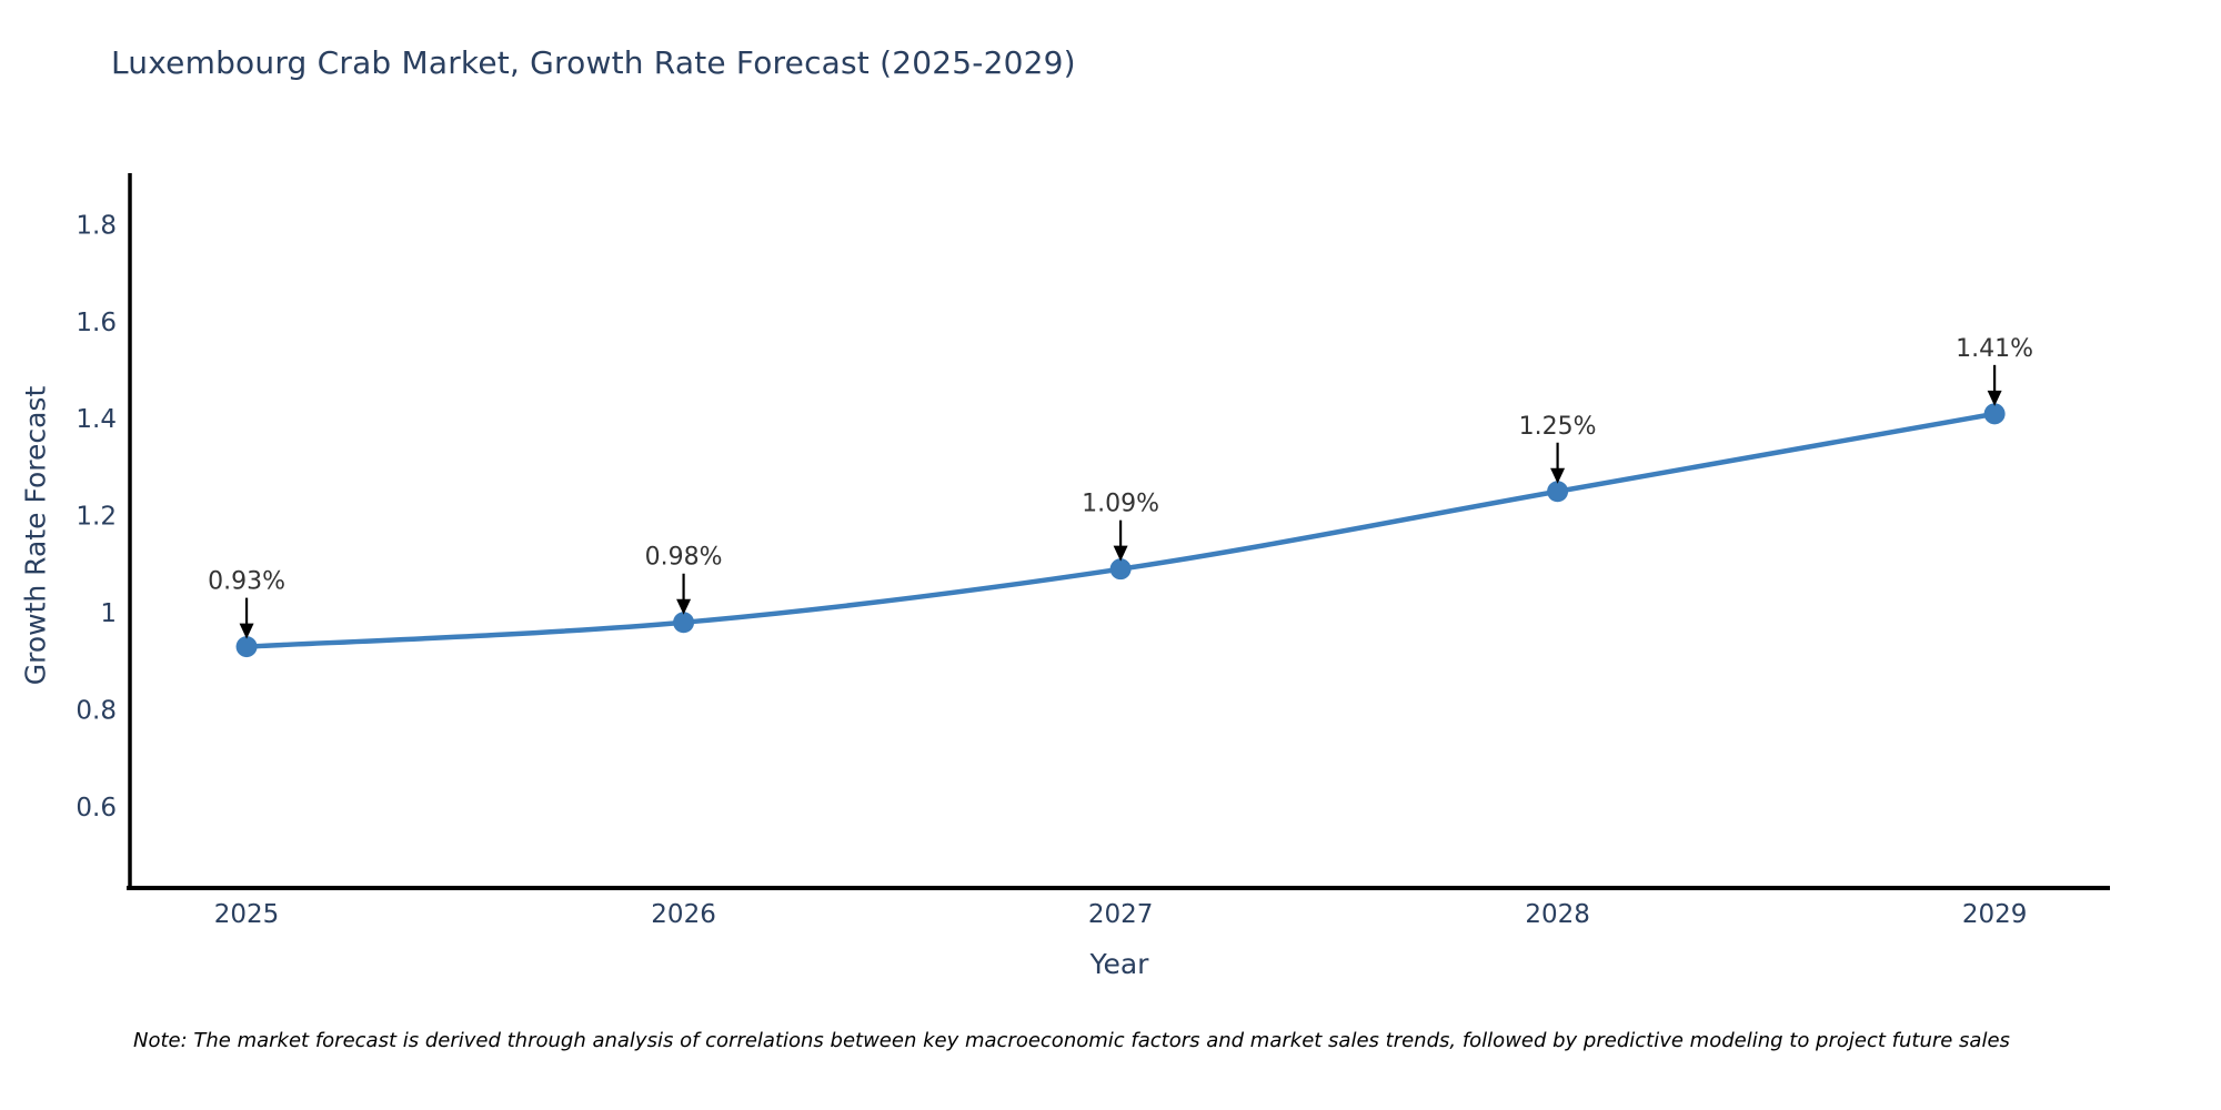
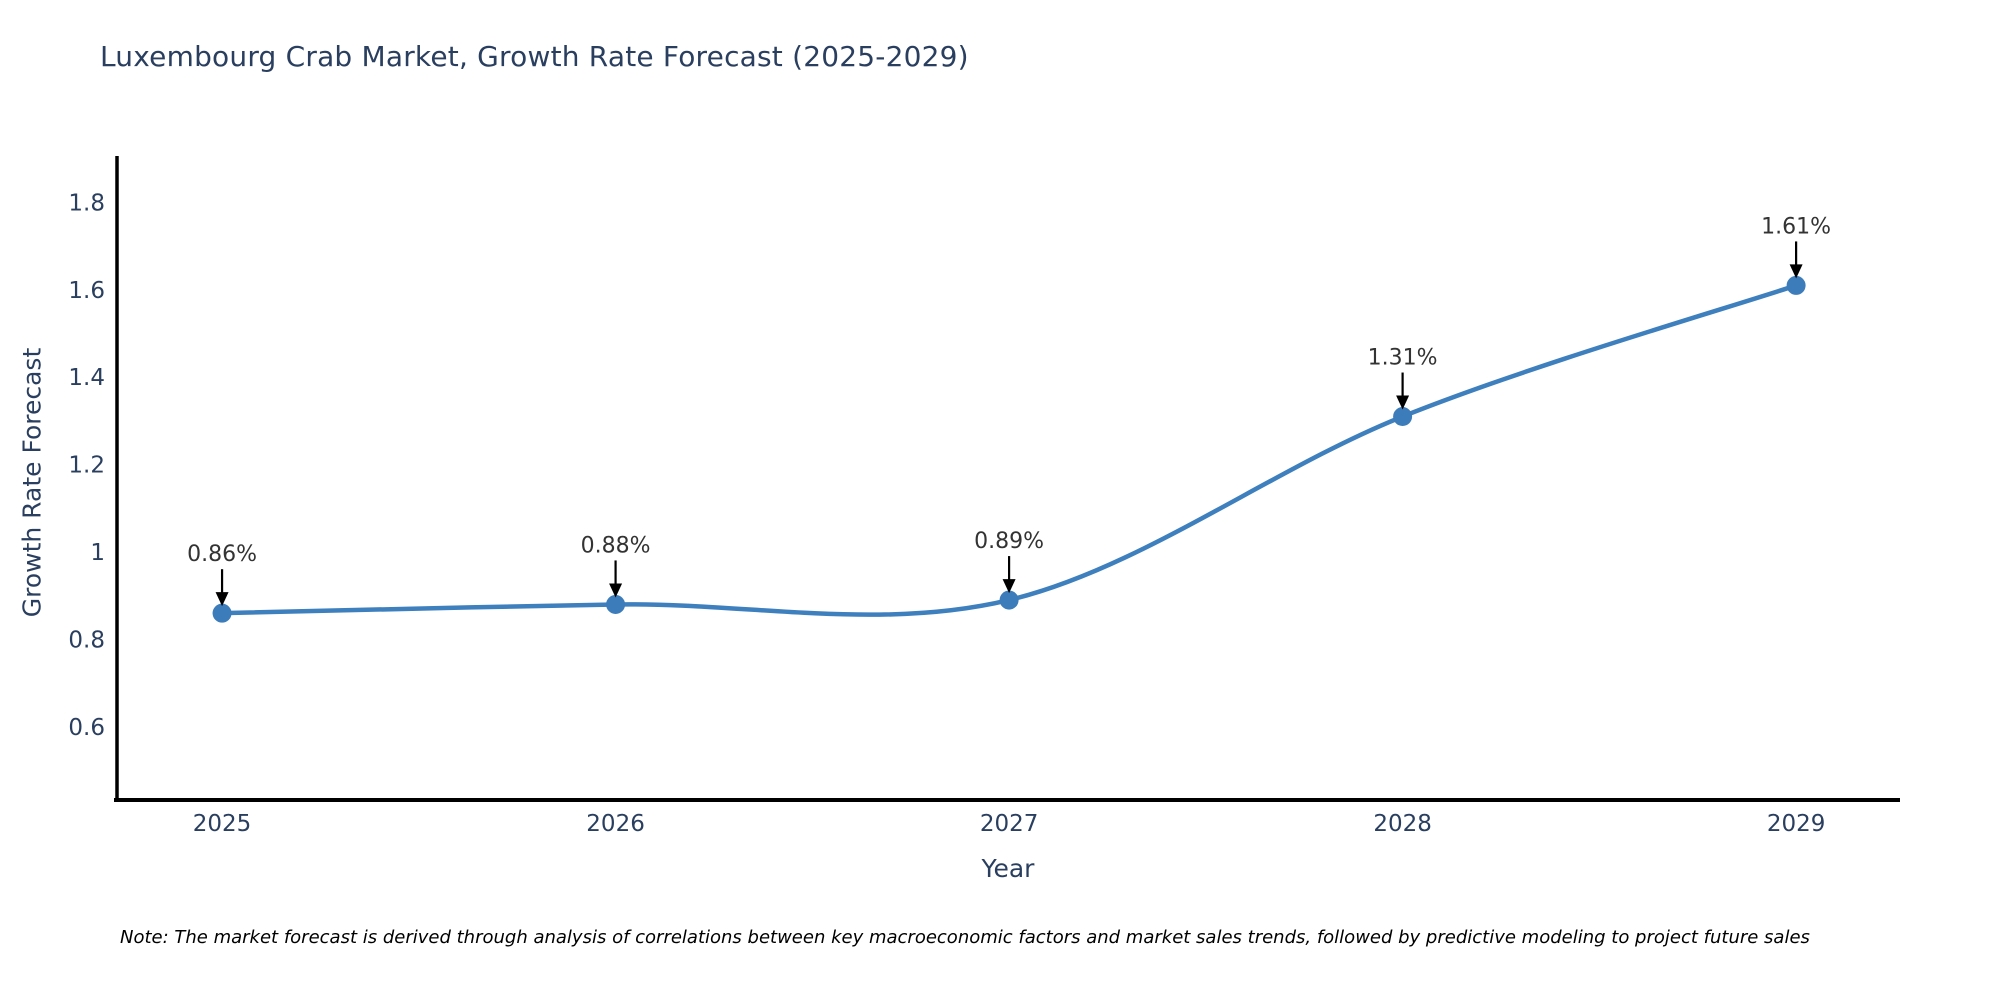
2025: 0.93% -> 0.86%
2026: 0.98% -> 0.88%
2027: 1.09% -> 0.89%
2028: 1.25% -> 1.31%
2029: 1.41% -> 1.61%
